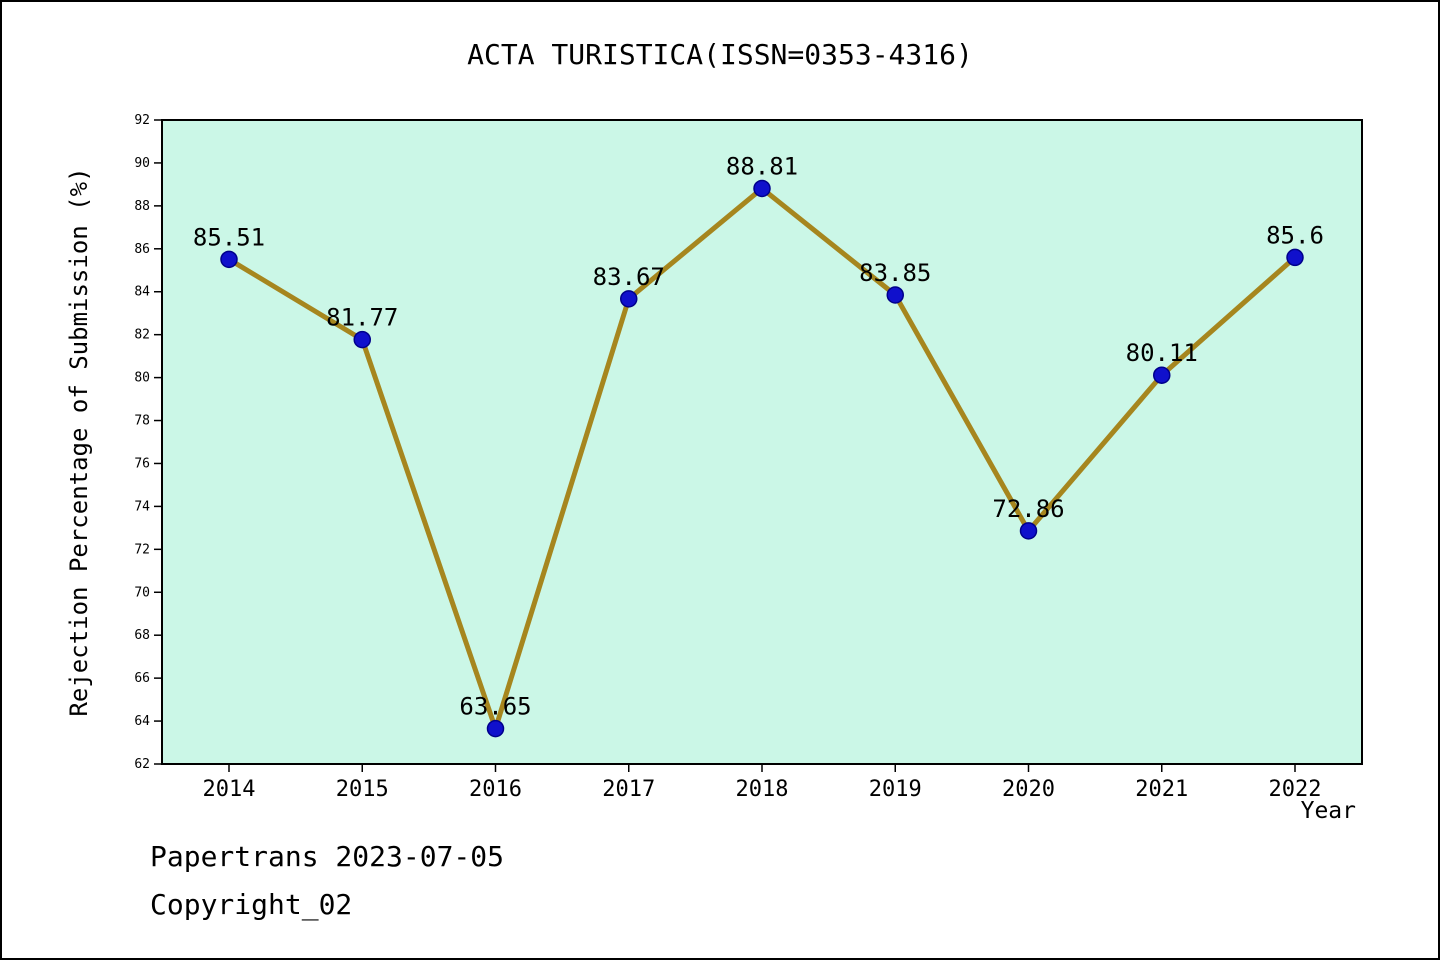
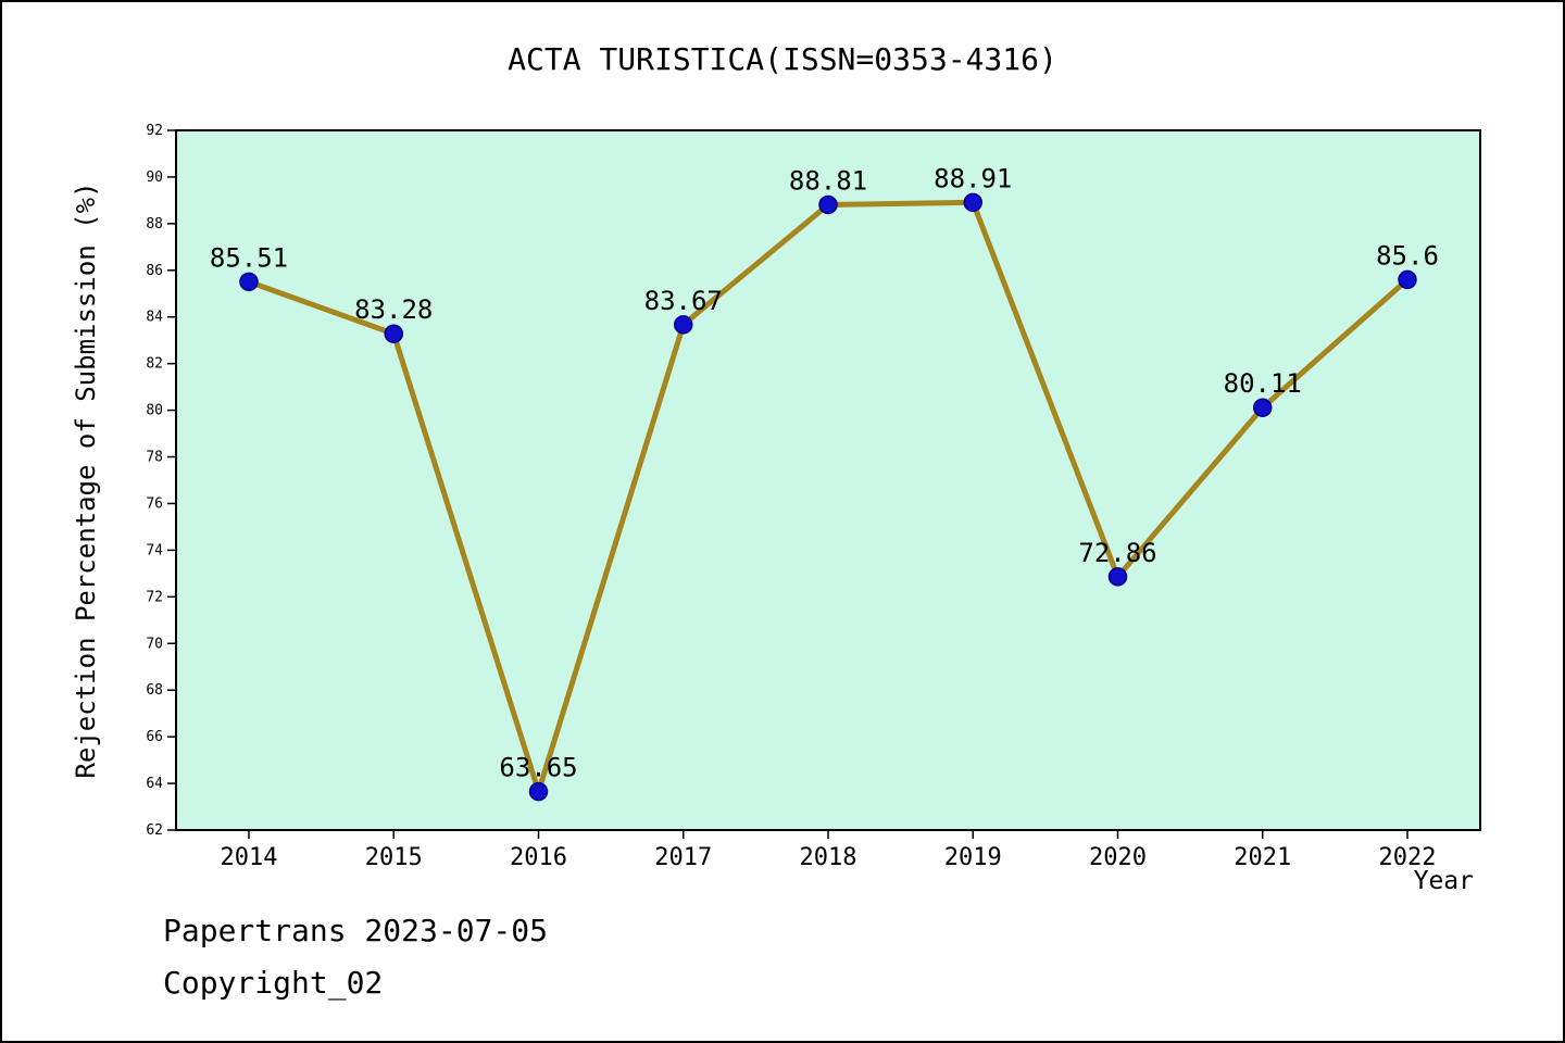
2015: 81.77 -> 83.28
2019: 83.85 -> 88.91
